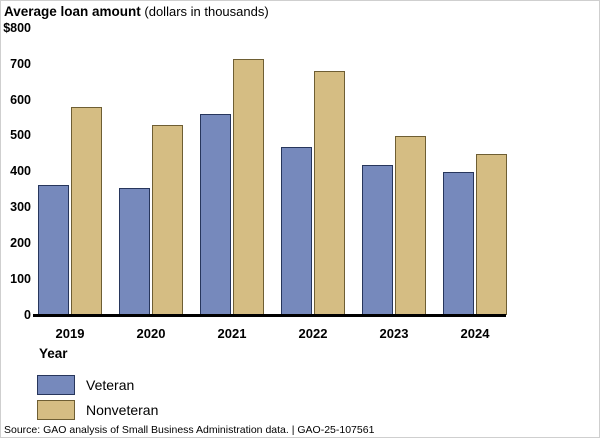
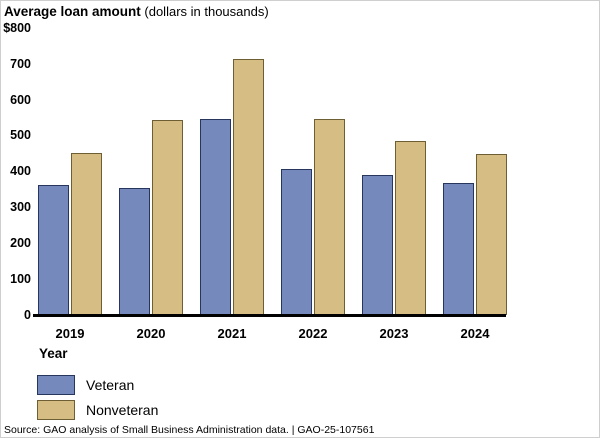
Nonveteran/2019: $580 -> $450
Nonveteran/2020: $530 -> $540
Veteran/2021: $560 -> $550
Veteran/2022: $470 -> $410
Nonveteran/2022: $680 -> $550
Veteran/2023: $420 -> $390
Nonveteran/2023: $500 -> $490
Veteran/2024: $400 -> $370
